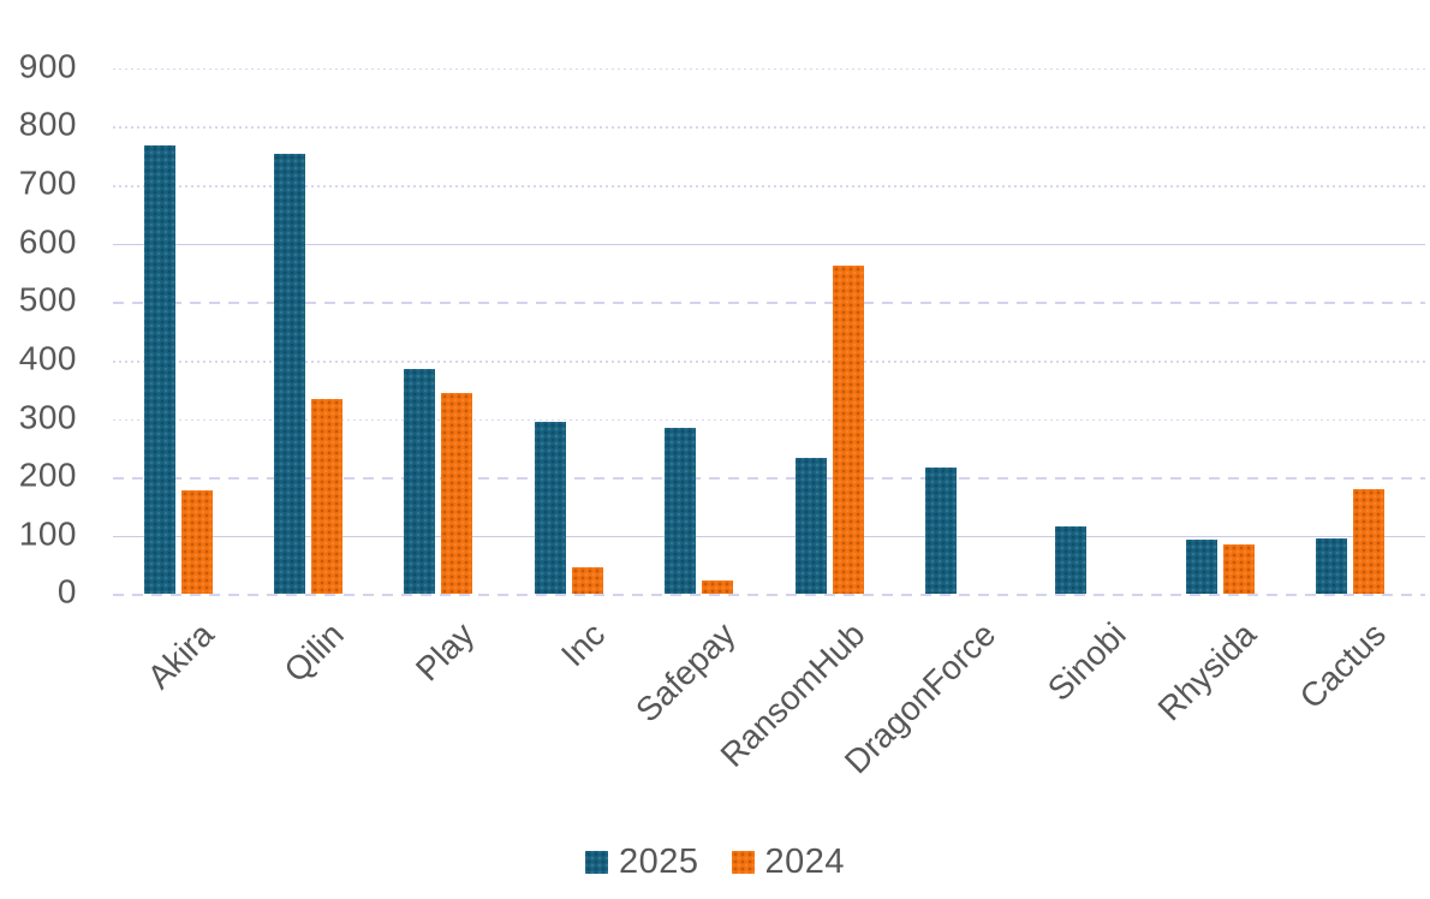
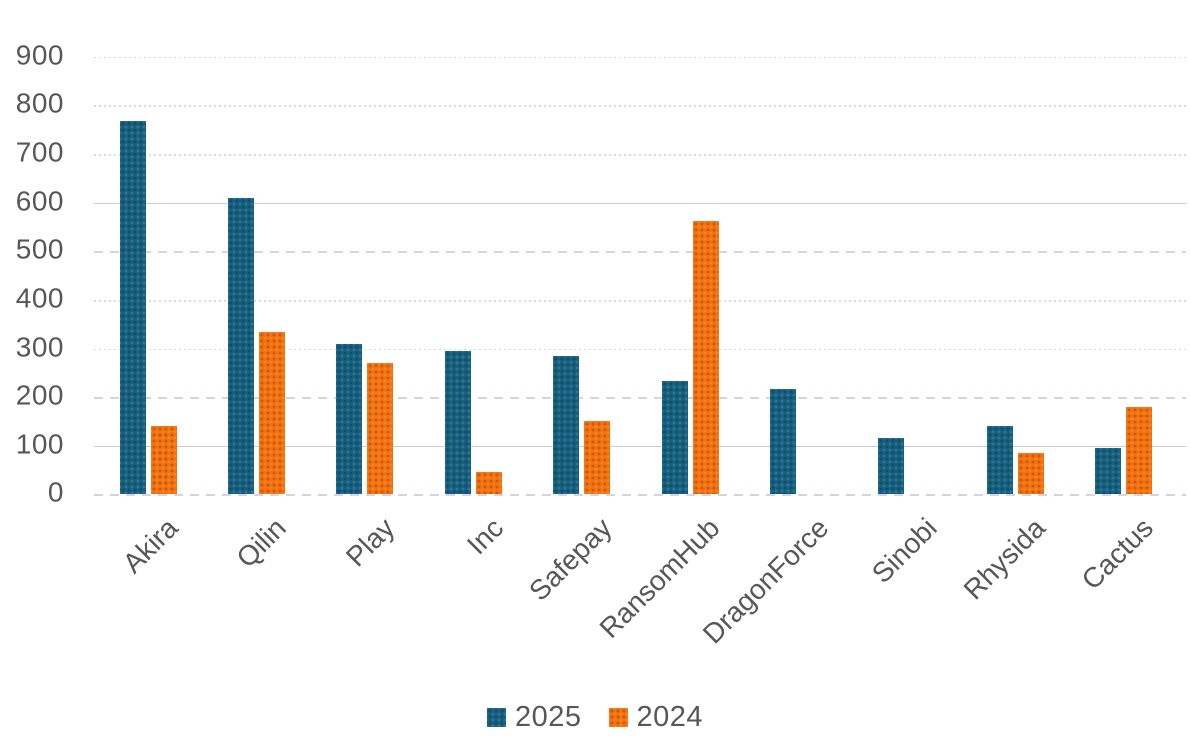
2024/Akira: 180 -> 140
2025/Qilin: 750 -> 610
2025/Play: 390 -> 310
2024/Play: 340 -> 270
2024/Safepay: 20 -> 150
2025/Rhysida: 90 -> 140
